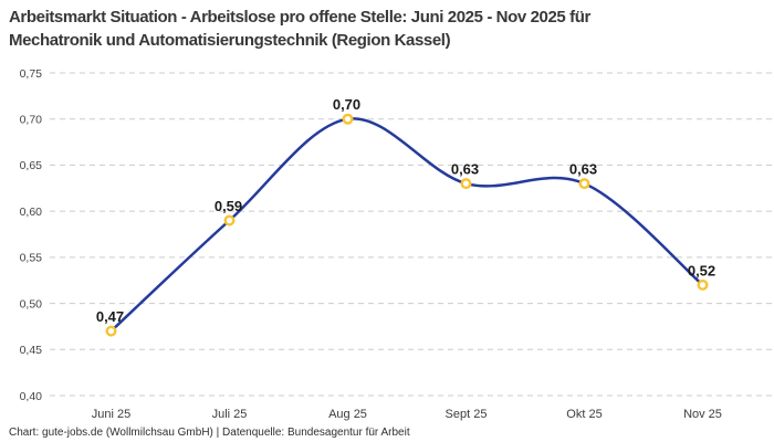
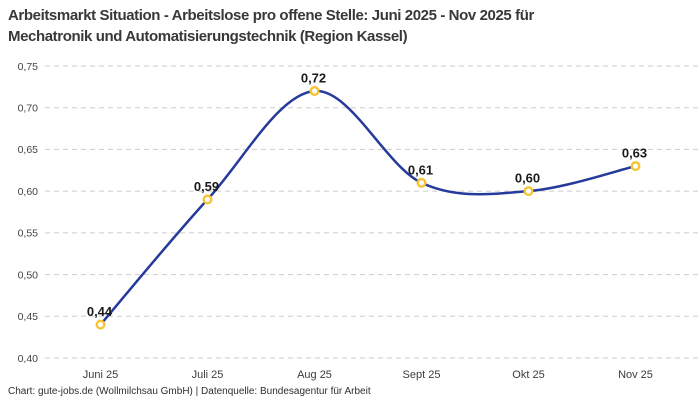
Juni 25: 0,47 -> 0,44
Aug 25: 0,70 -> 0,72
Sept 25: 0,63 -> 0,61
Okt 25: 0,63 -> 0,60
Nov 25: 0,52 -> 0,63
